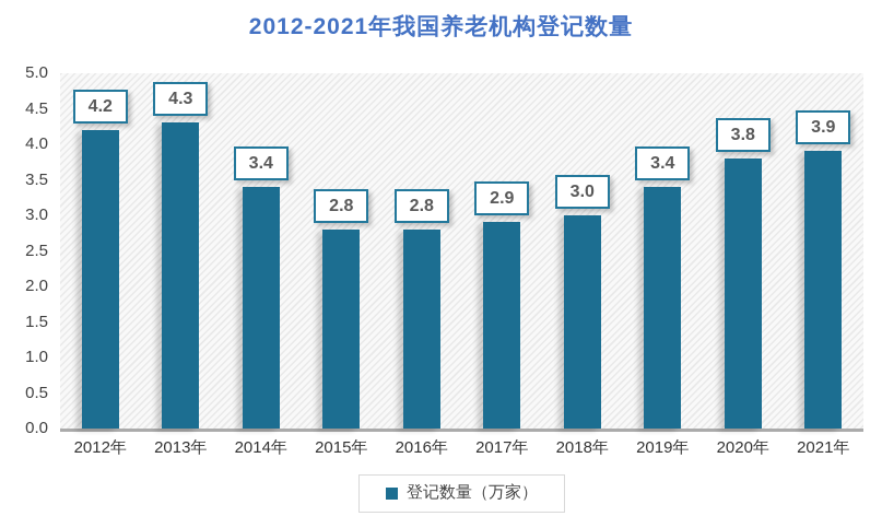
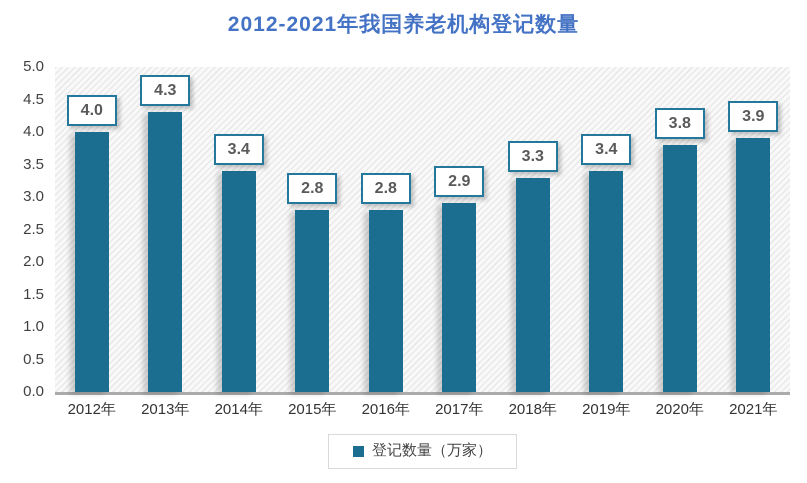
2012年: 4.2 -> 4.0
2018年: 3.0 -> 3.3
